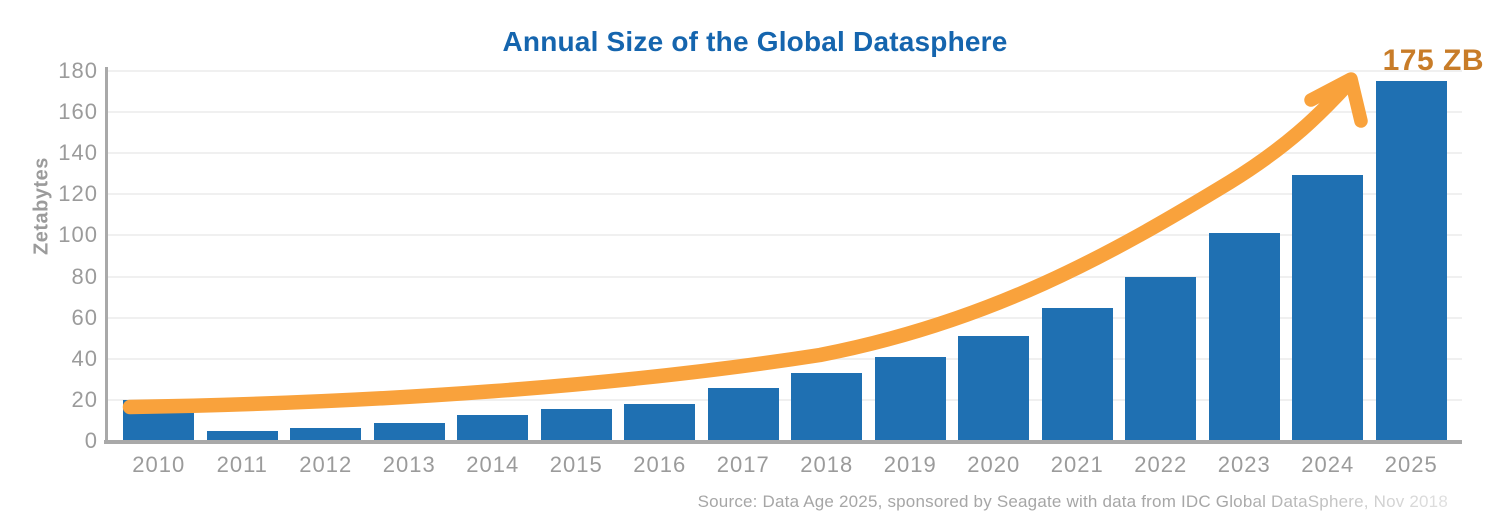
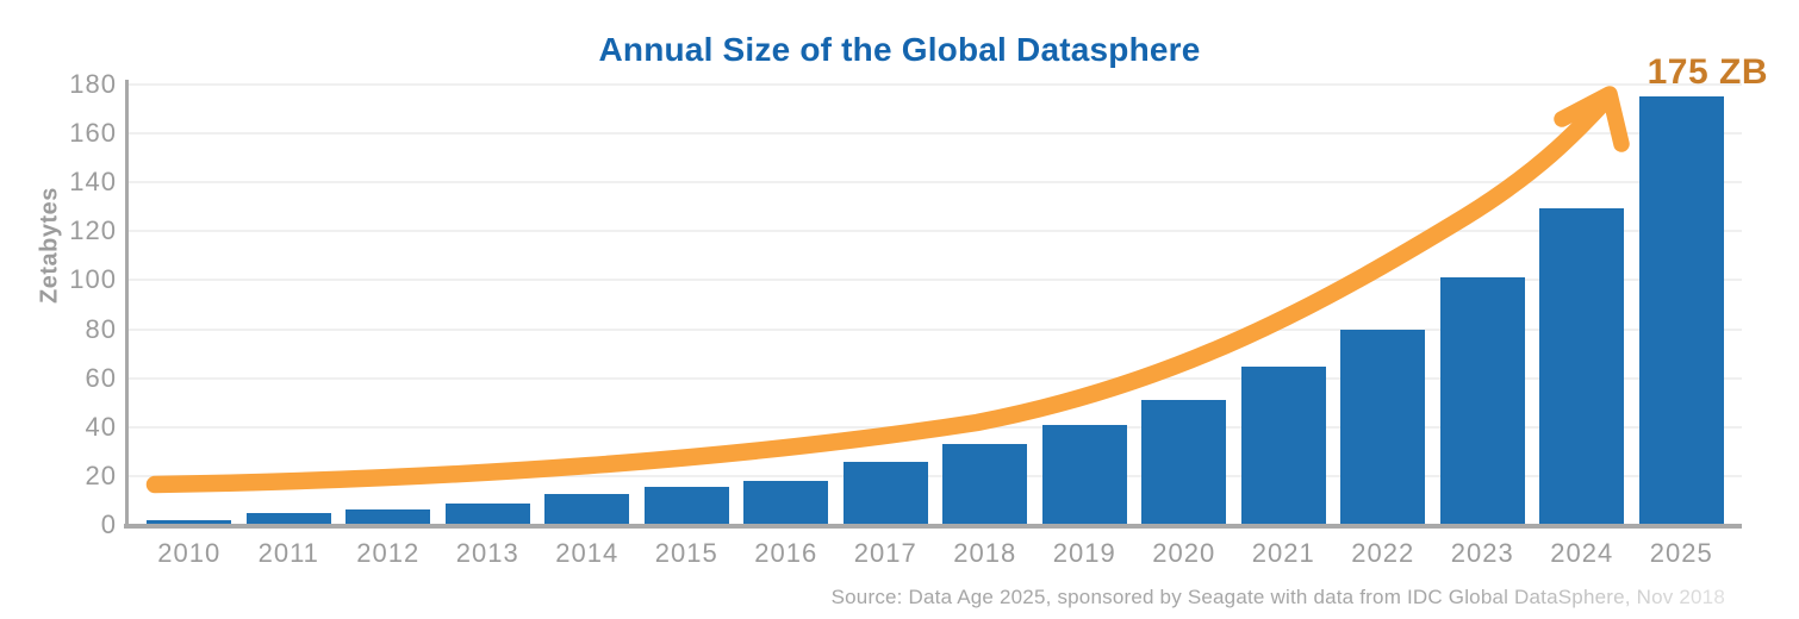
2010: 20 -> 2
